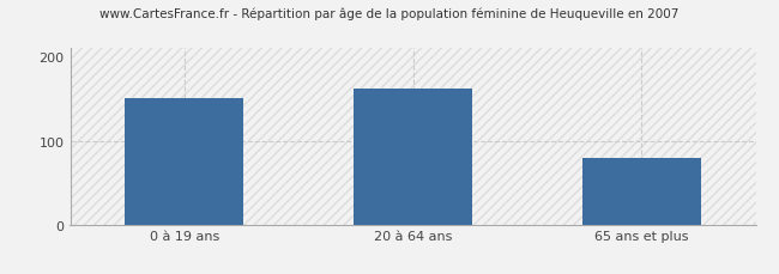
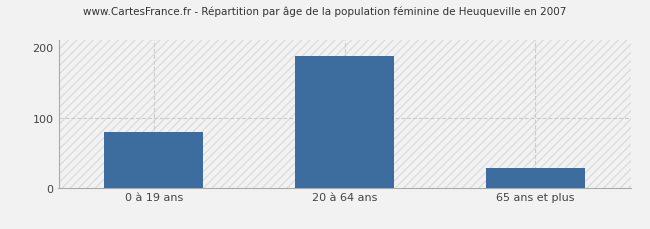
0 à 19 ans: 150 -> 80
20 à 64 ans: 162 -> 188
65 ans et plus: 80 -> 28
